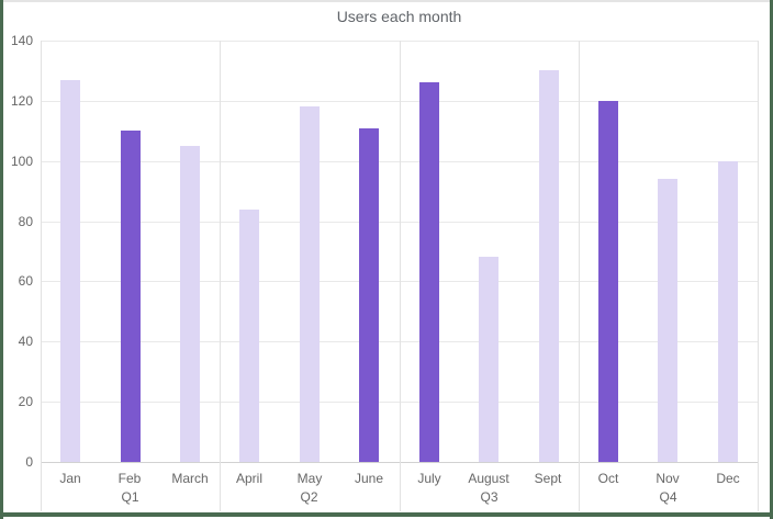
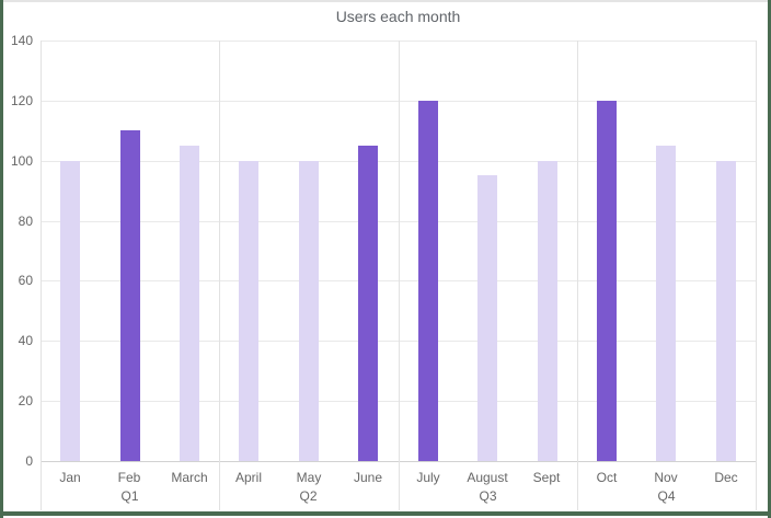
Jan: 127 -> 100
April: 84 -> 100
May: 118 -> 100
June: 111 -> 105
July: 126 -> 120
August: 68 -> 95
Sept: 130 -> 100
Nov: 94 -> 105
